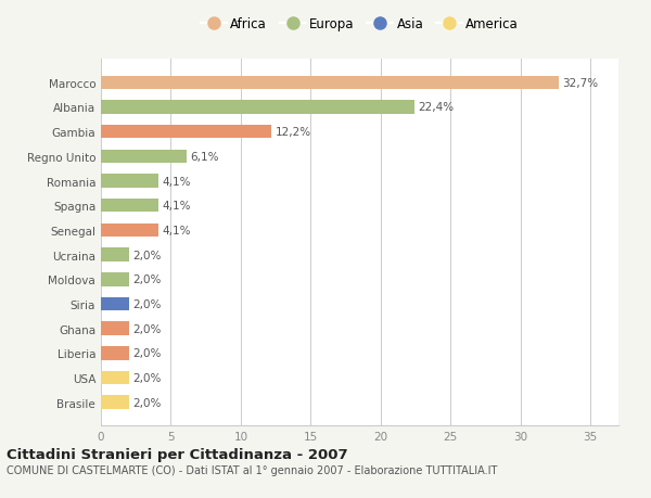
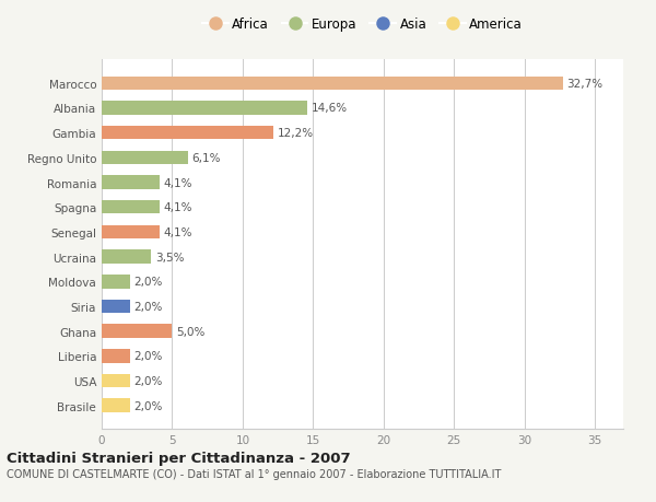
Albania: 22,4% -> 14,6%
Ucraina: 2,0% -> 3,5%
Ghana: 2,0% -> 5,0%
